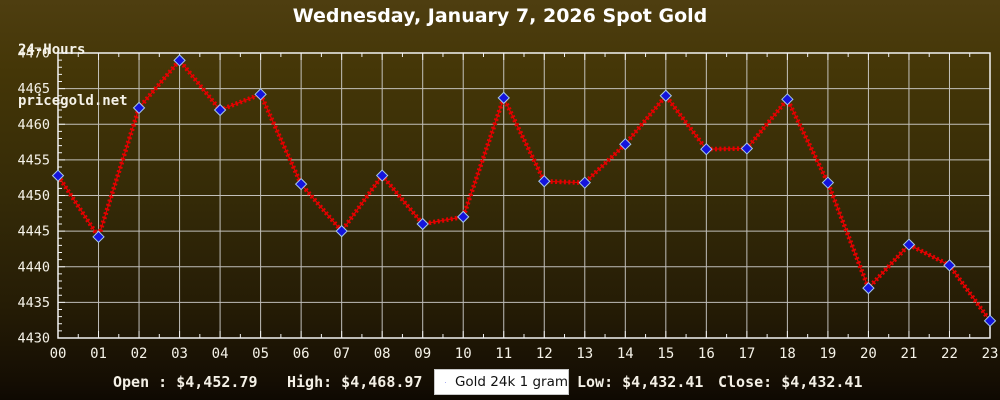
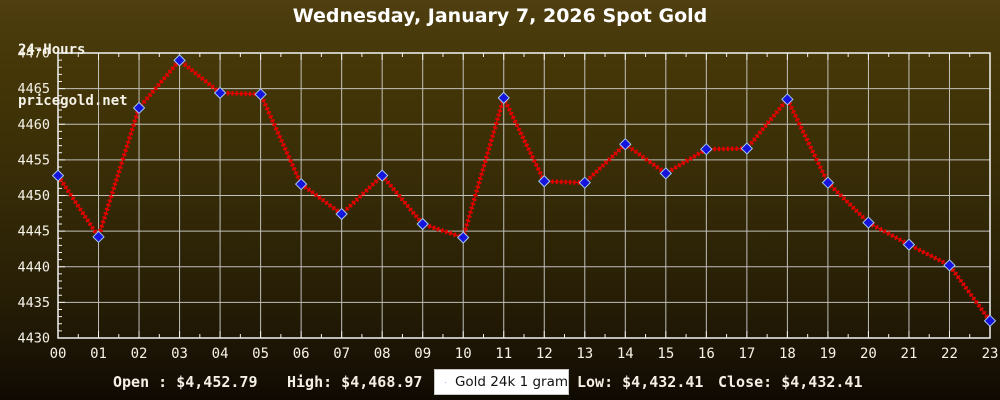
04: 4462 -> 4464
07: 4445 -> 4447
10: 4447 -> 4444
15: 4464 -> 4453
20: 4437 -> 4446
